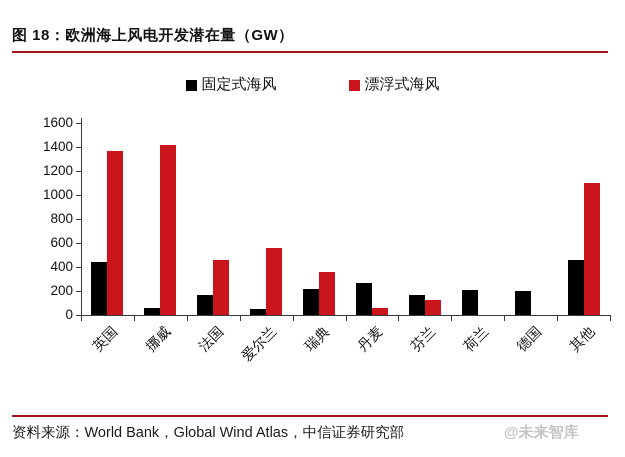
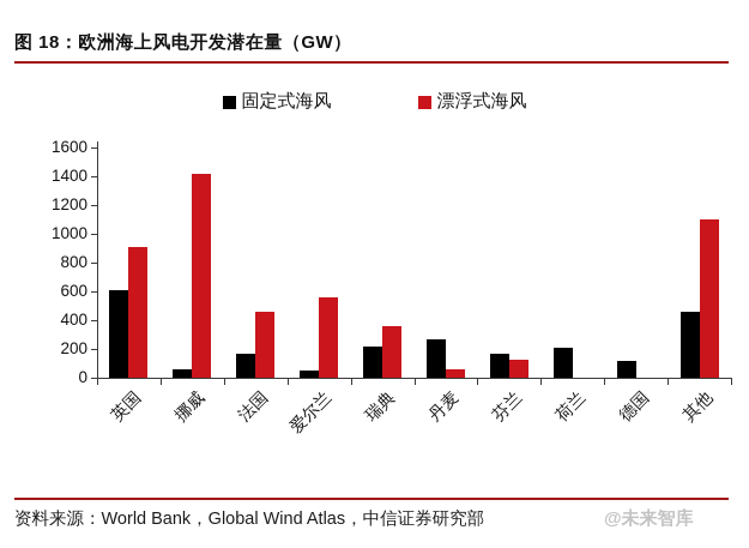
固定式海风/英国: 440 -> 610
漂浮式海风/英国: 1370 -> 910
固定式海风/德国: 200 -> 120
